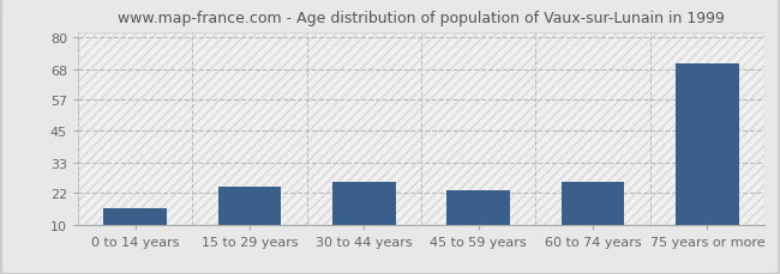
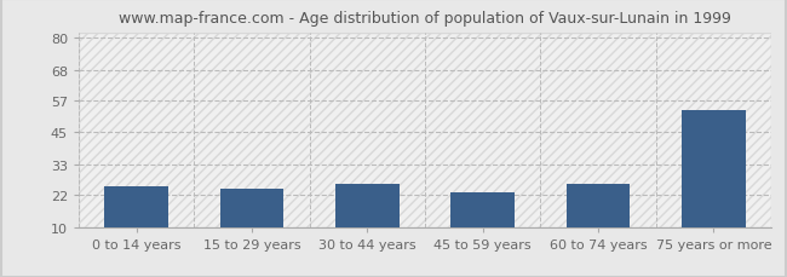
0 to 14 years: 16 -> 25
75 years or more: 70 -> 53
